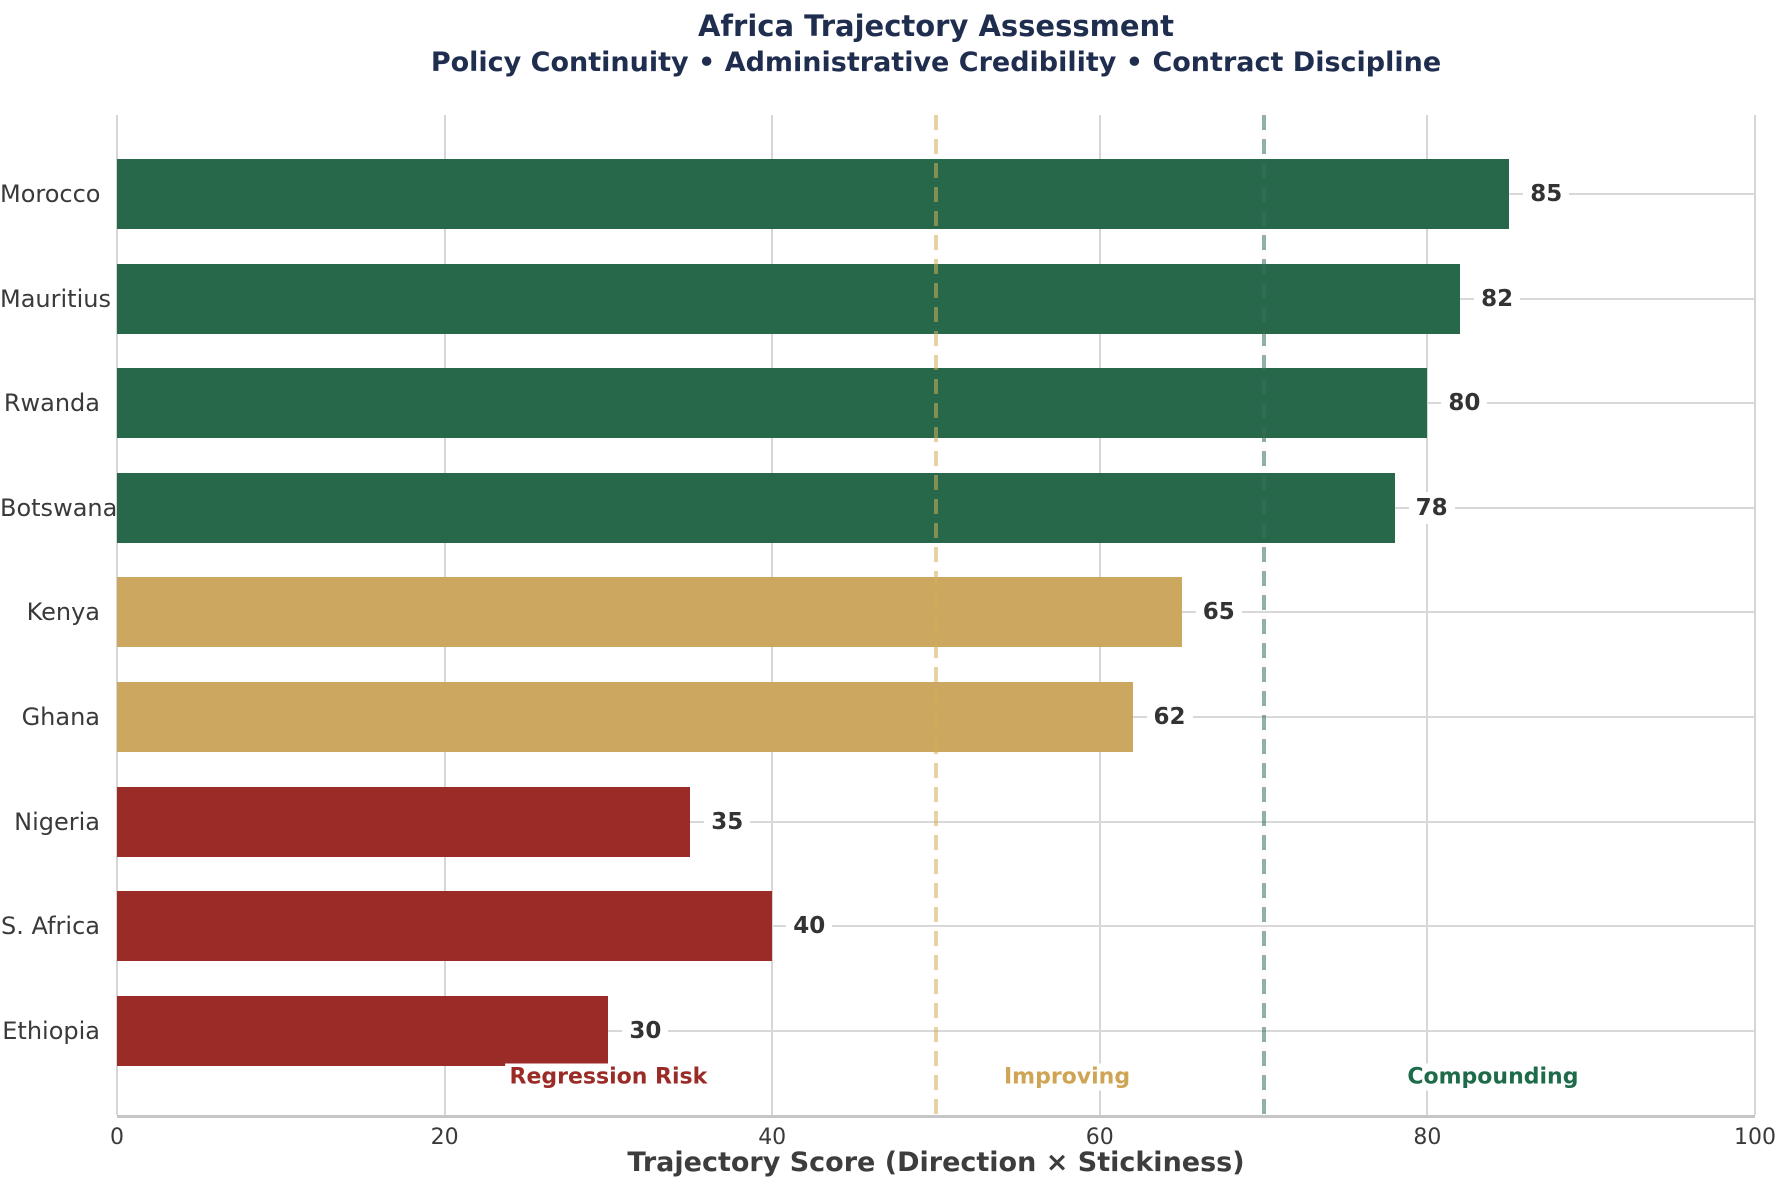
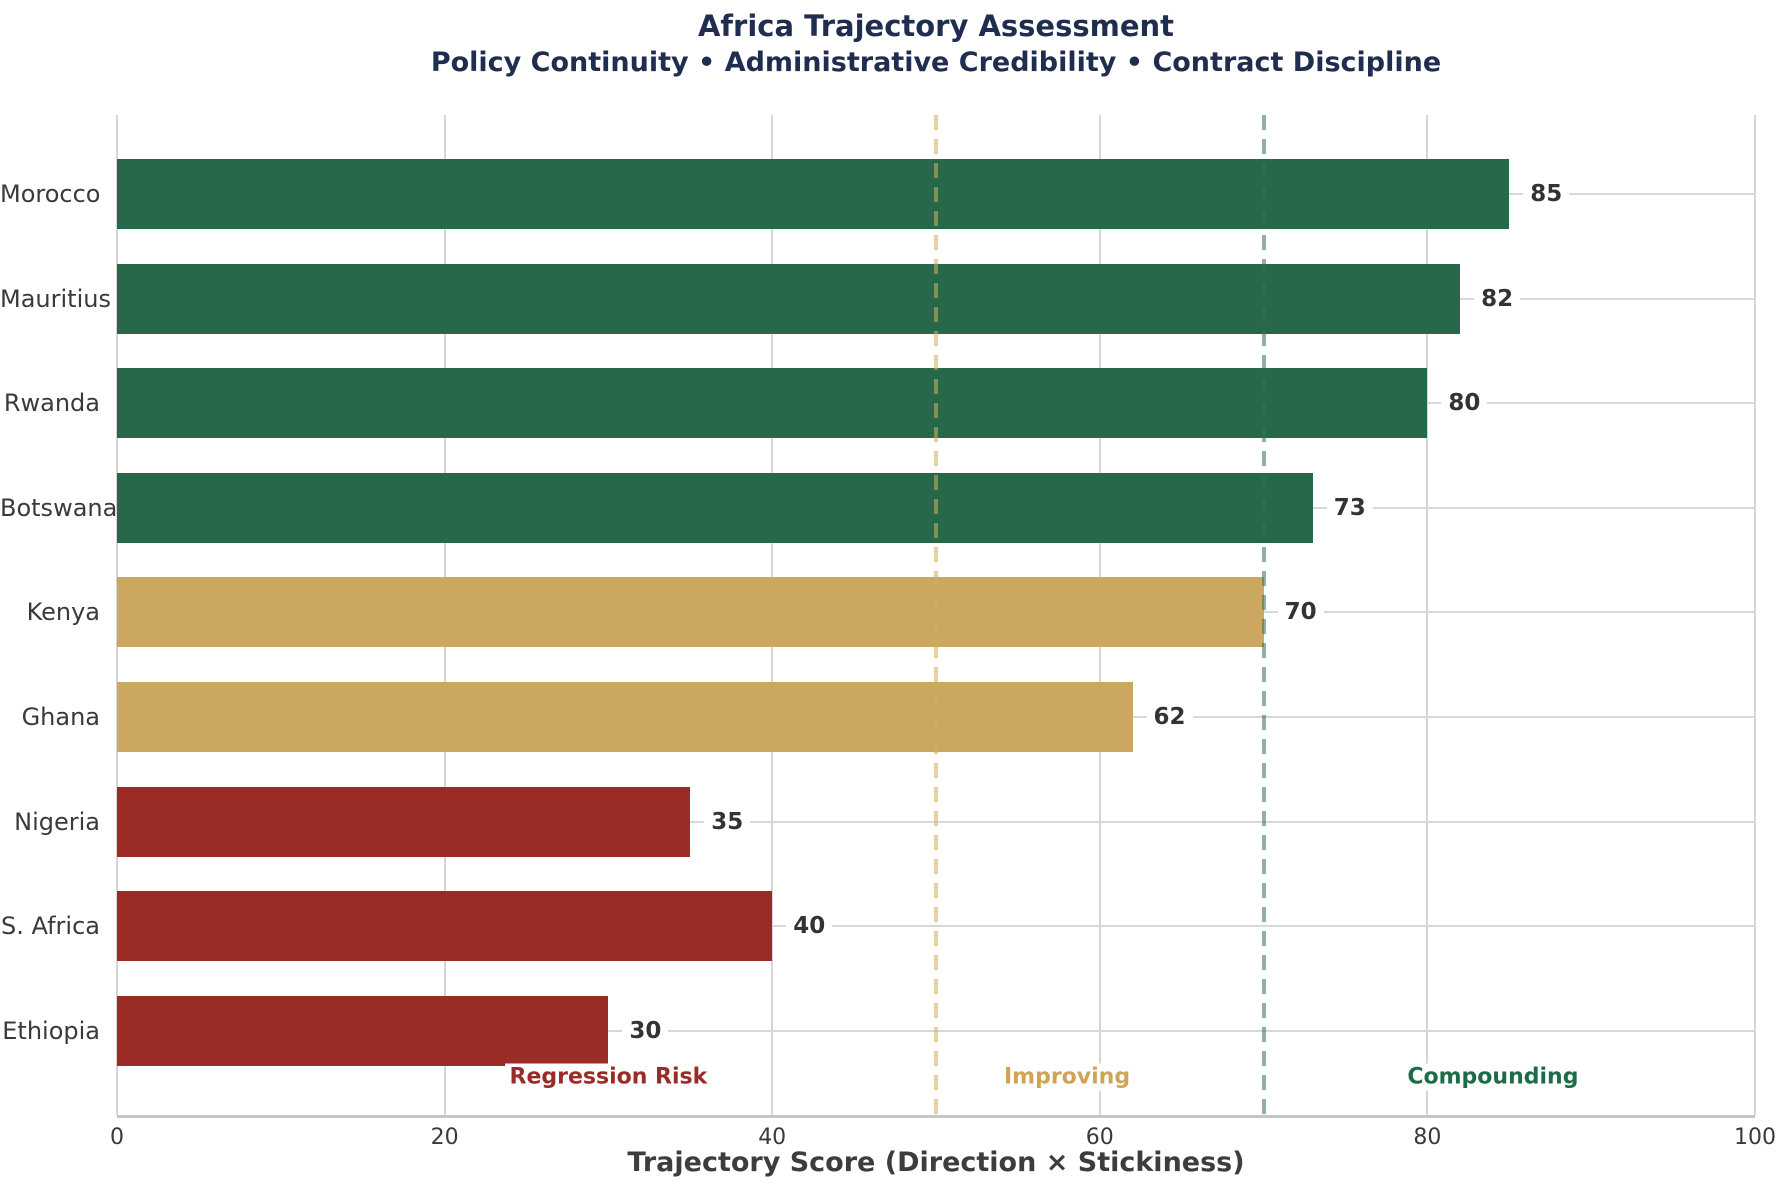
Botswana: 78 -> 73
Kenya: 65 -> 70
